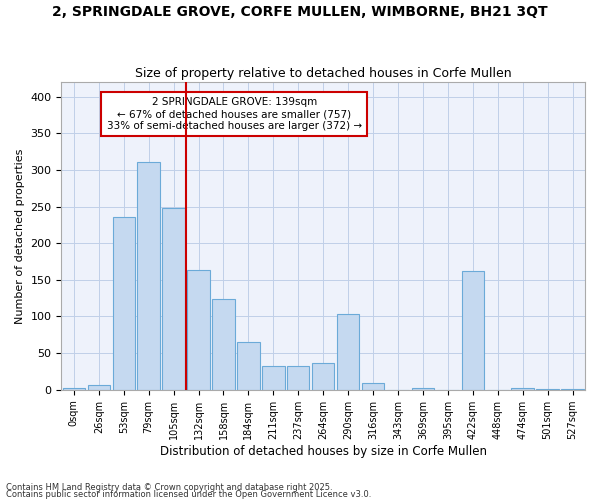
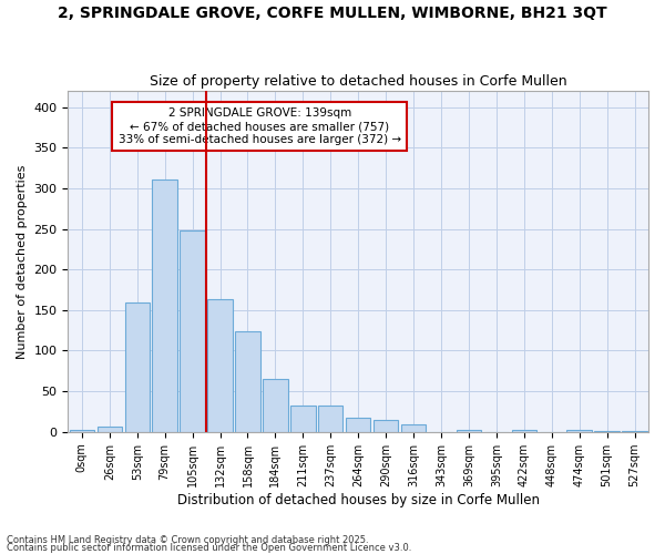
53sqm: 236 -> 160
264sqm: 36 -> 17
290sqm: 104 -> 15
422sqm: 162 -> 3
